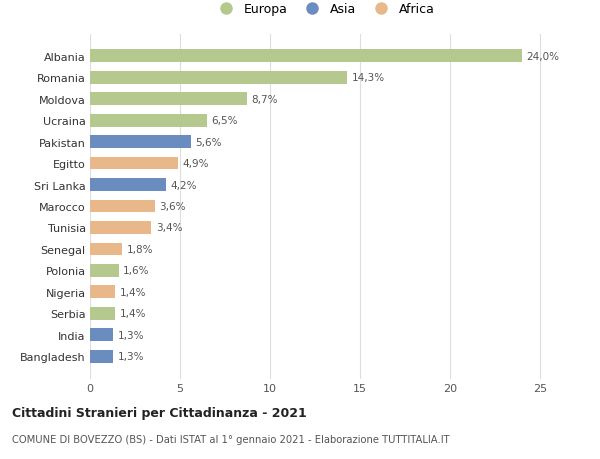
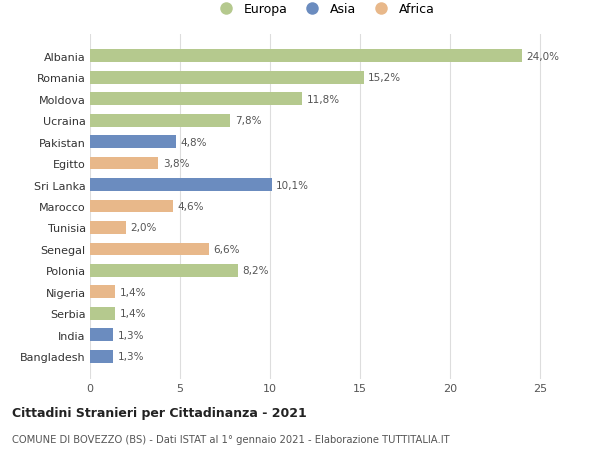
Romania: 14,3% -> 15,2%
Moldova: 8,7% -> 11,8%
Ucraina: 6,5% -> 7,8%
Pakistan: 5,6% -> 4,8%
Egitto: 4,9% -> 3,8%
Sri Lanka: 4,2% -> 10,1%
Marocco: 3,6% -> 4,6%
Tunisia: 3,4% -> 2,0%
Senegal: 1,8% -> 6,6%
Polonia: 1,6% -> 8,2%
